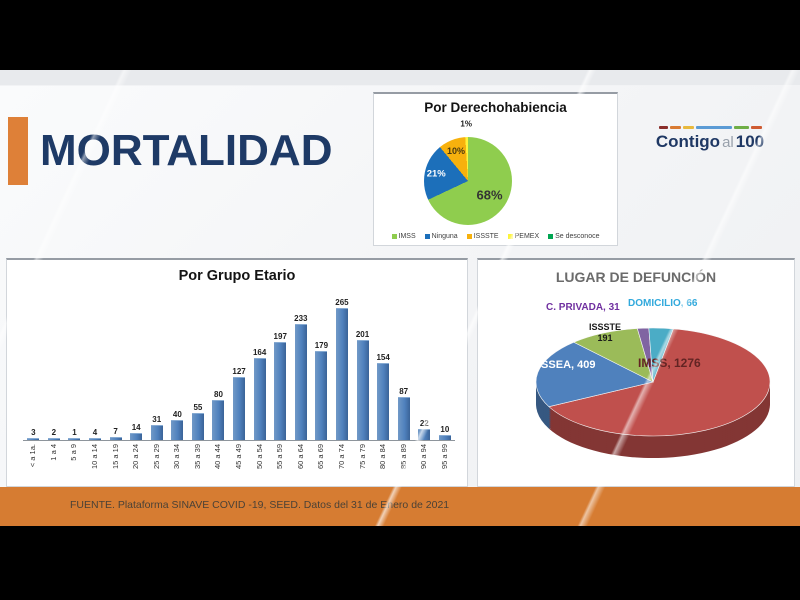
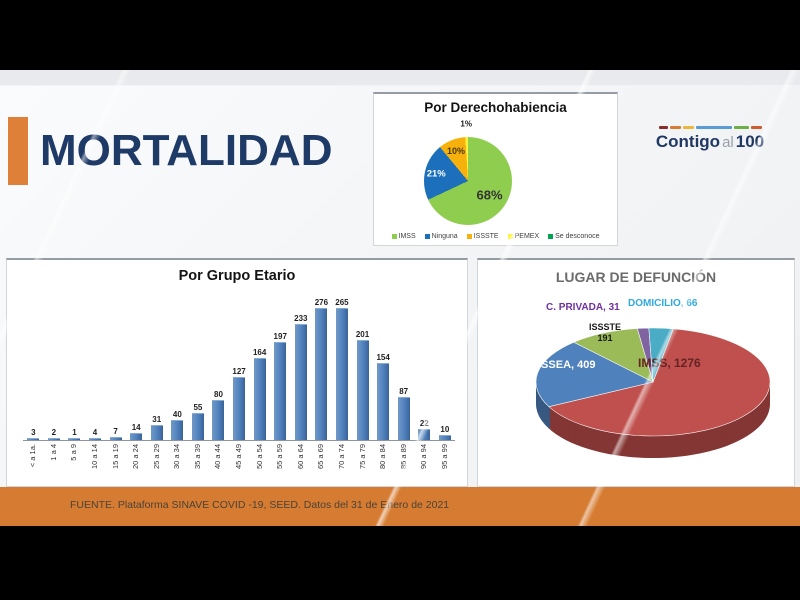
Por Grupo Etario/65 a 69: 179 -> 276
